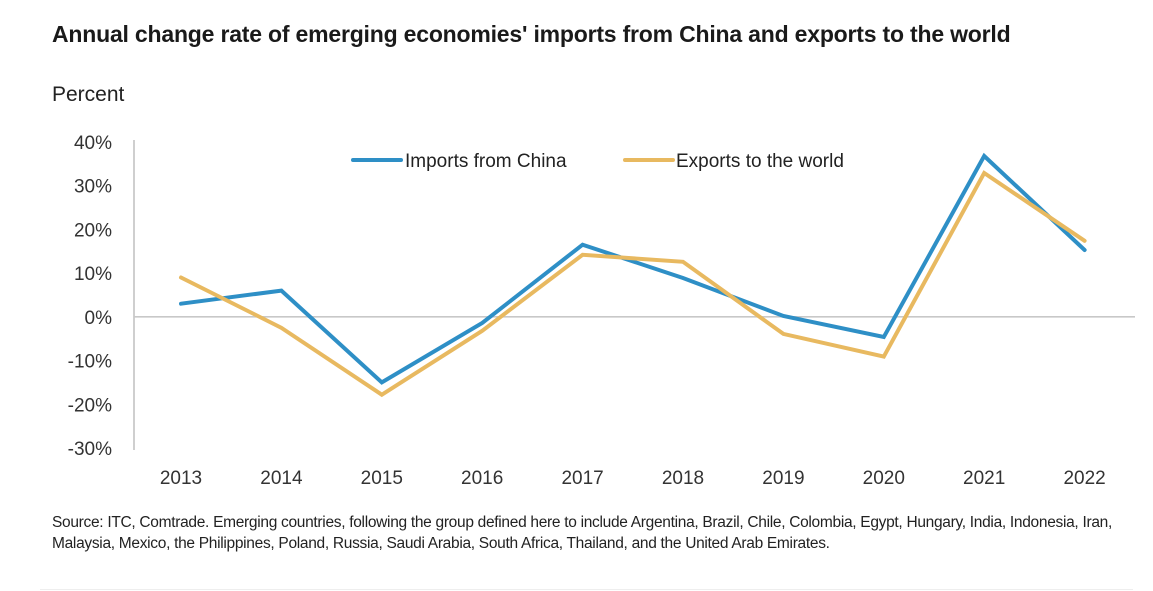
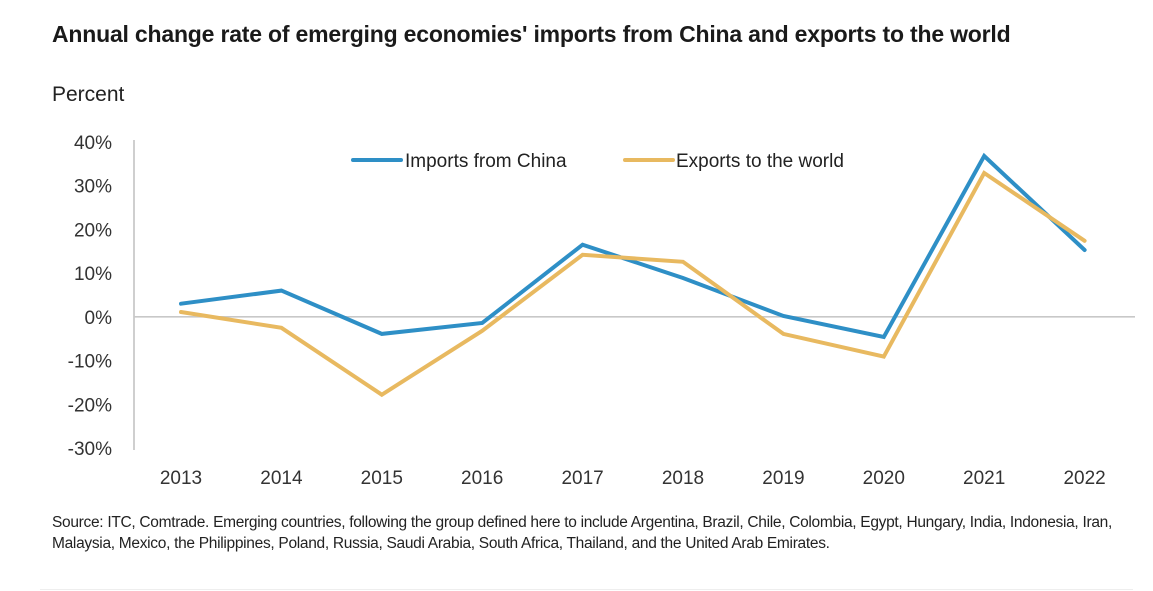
Exports to the world/2013: 9% -> 1%
Imports from China/2015: -15% -> -4%
